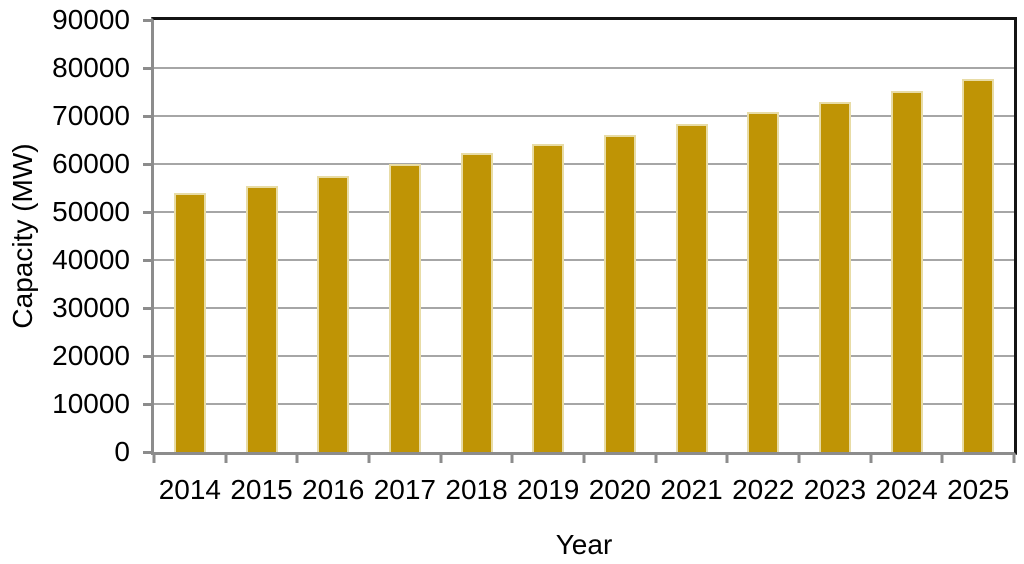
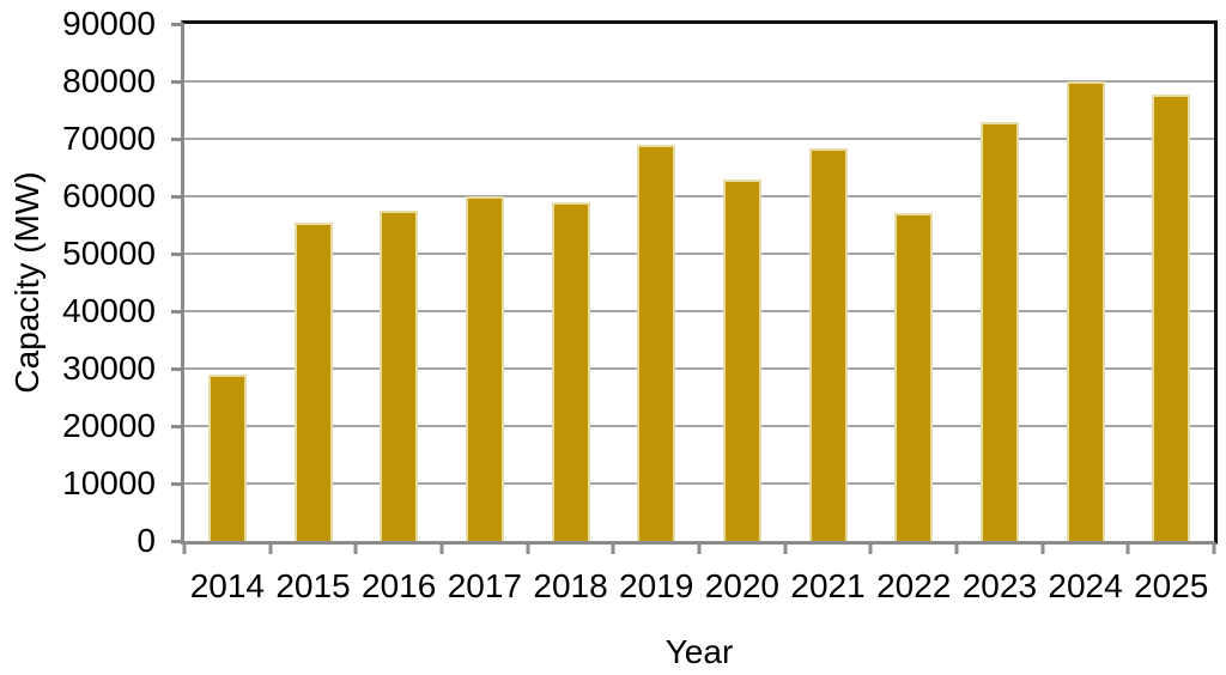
2014: 54000 -> 29000
2018: 62000 -> 59000
2019: 64000 -> 69000
2020: 66000 -> 63000
2022: 71000 -> 57000
2024: 75000 -> 80000
